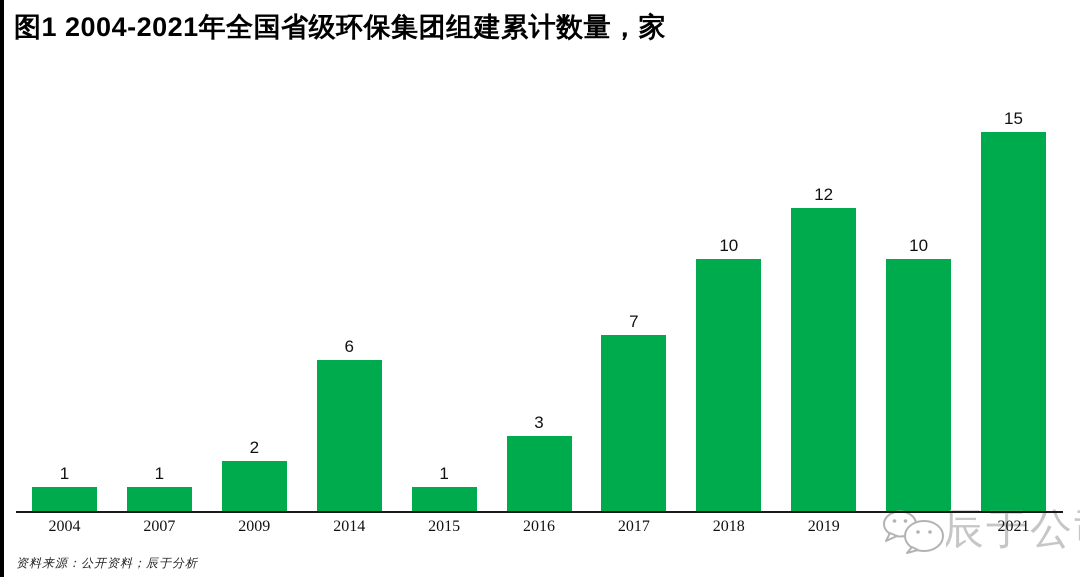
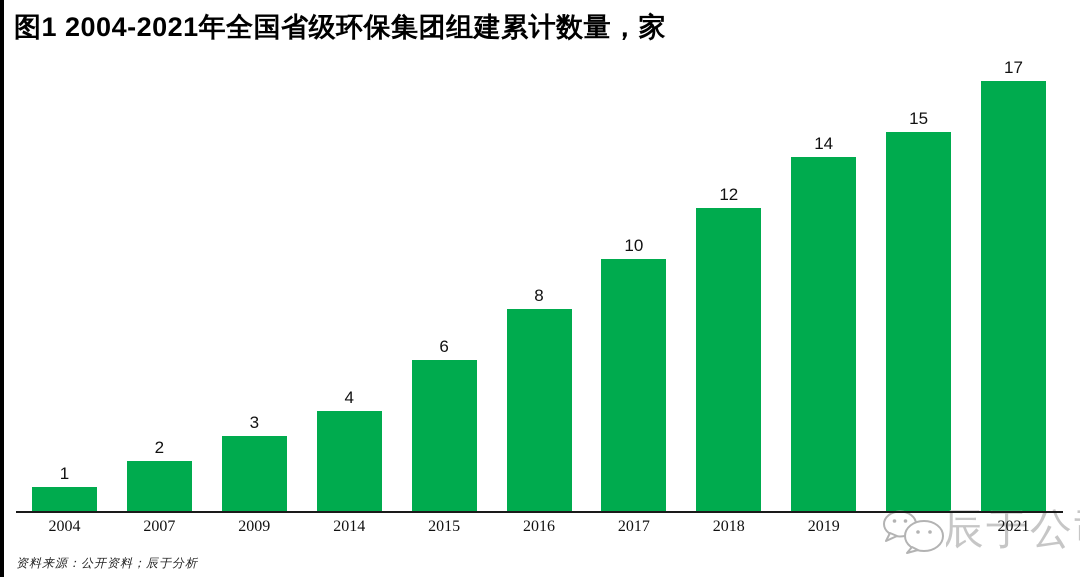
2007: 1 -> 2
2009: 2 -> 3
2014: 6 -> 4
2015: 1 -> 6
2016: 3 -> 8
2017: 7 -> 10
2018: 10 -> 12
2019: 12 -> 14
2020: 10 -> 15
2021: 15 -> 17
